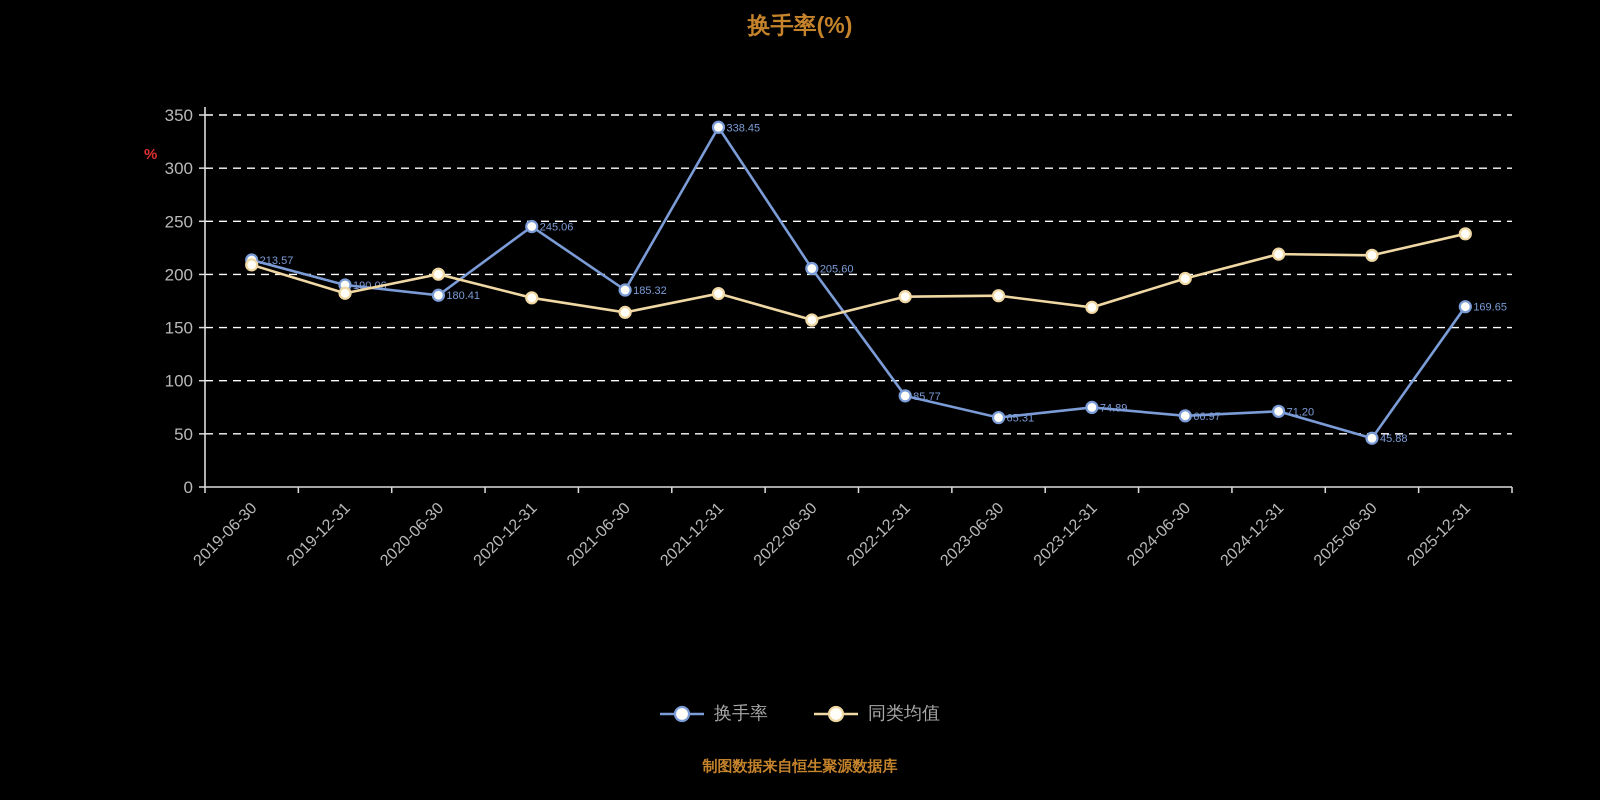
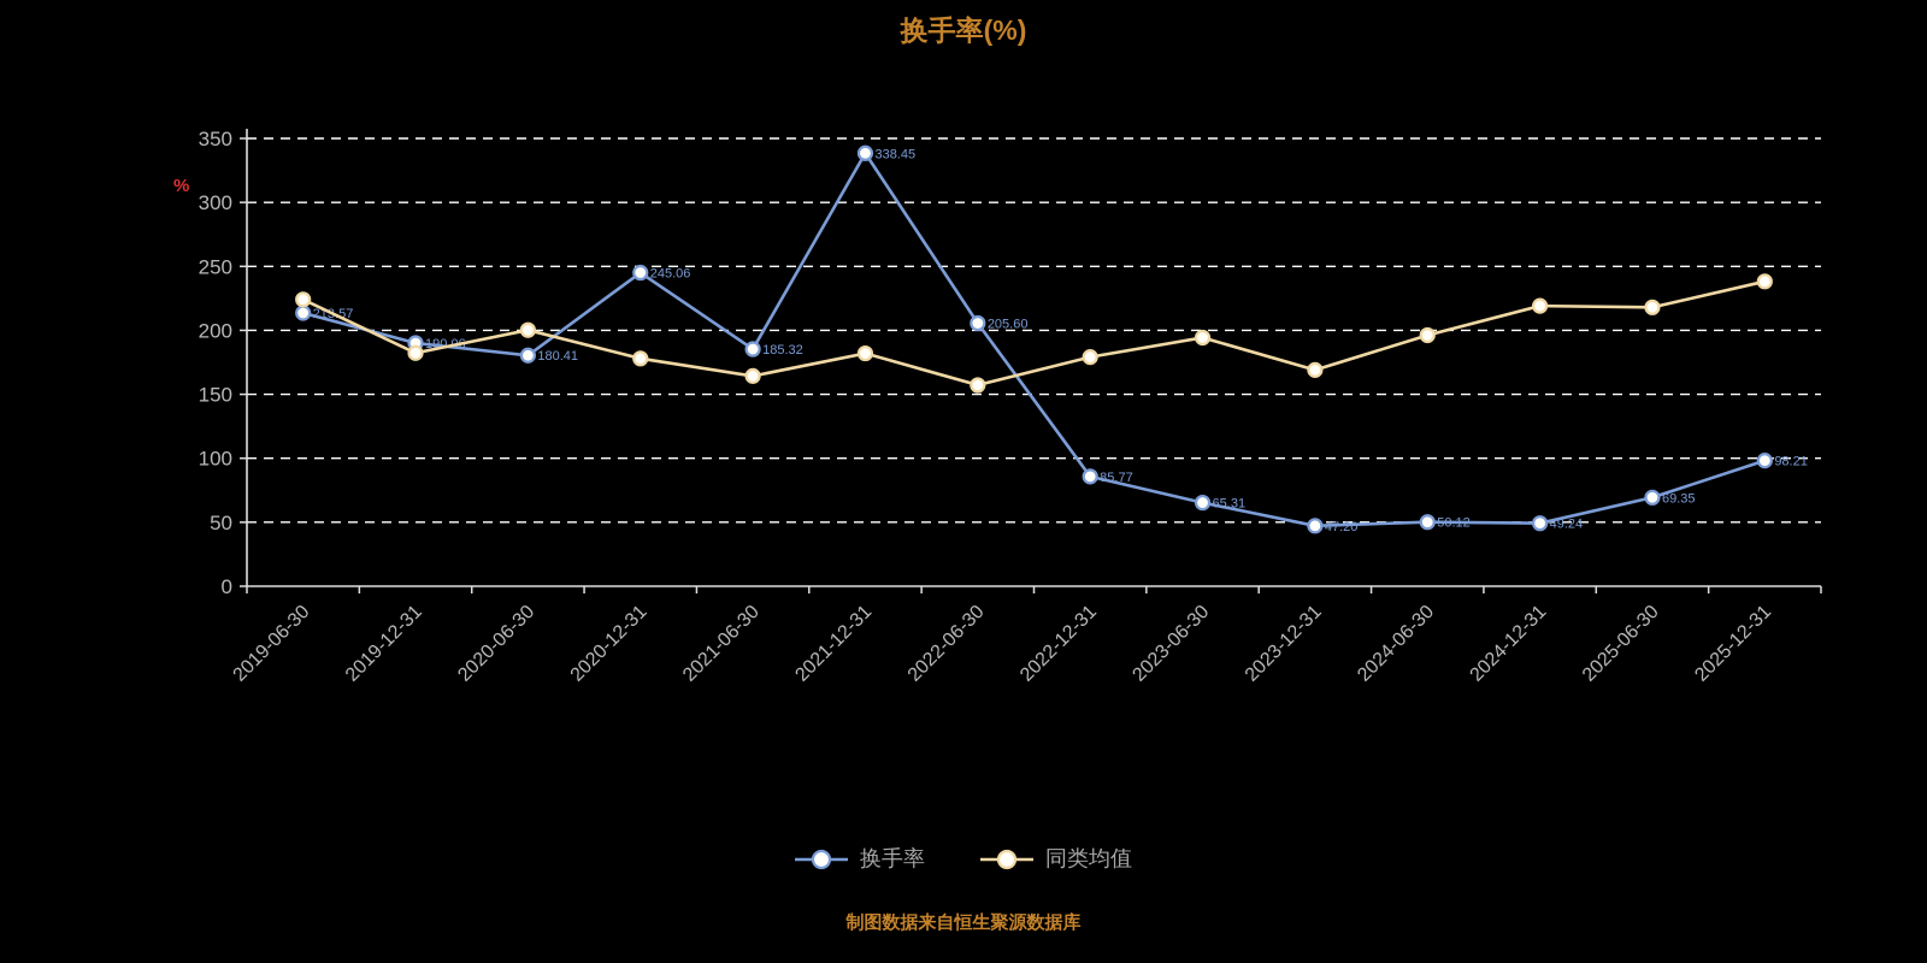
同类均值/2019-06-30: 209 -> 224
同类均值/2023-06-30: 180 -> 194
换手率/2023-12-31: 74.89 -> 47.20
换手率/2024-06-30: 66.97 -> 50.12
换手率/2024-12-31: 71.20 -> 49.24
换手率/2025-06-30: 45.88 -> 69.35
换手率/2025-12-31: 169.65 -> 98.21
